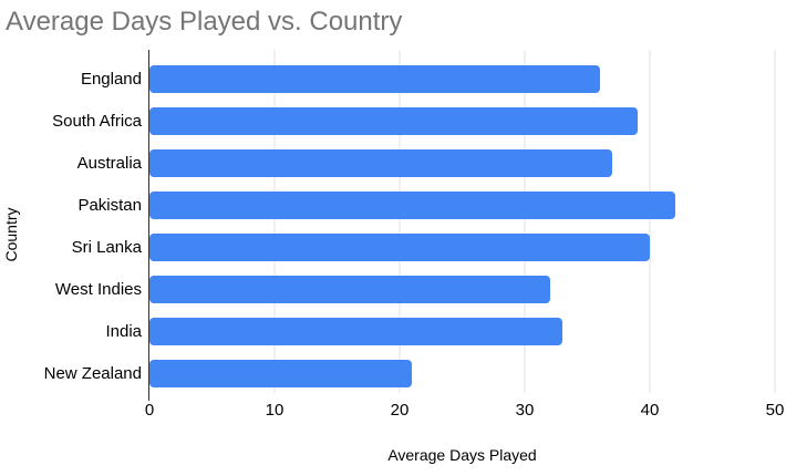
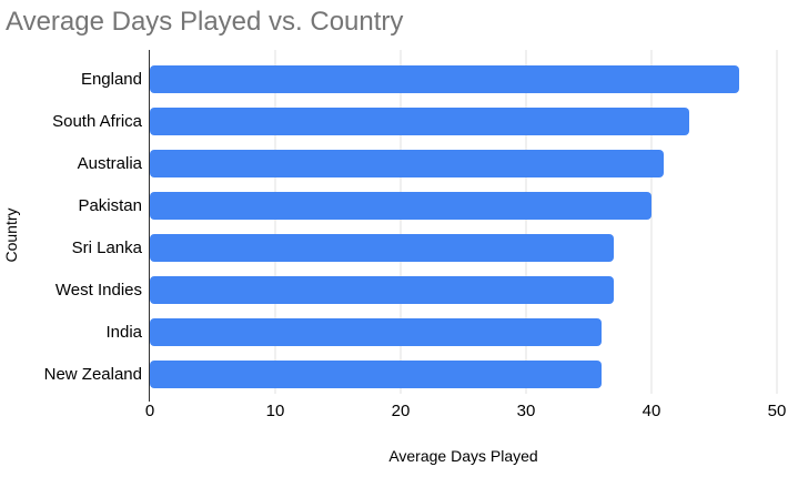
England: 36 -> 47
South Africa: 39 -> 43
Australia: 37 -> 41
Pakistan: 42 -> 40
Sri Lanka: 40 -> 37
West Indies: 32 -> 37
India: 33 -> 36
New Zealand: 21 -> 36
